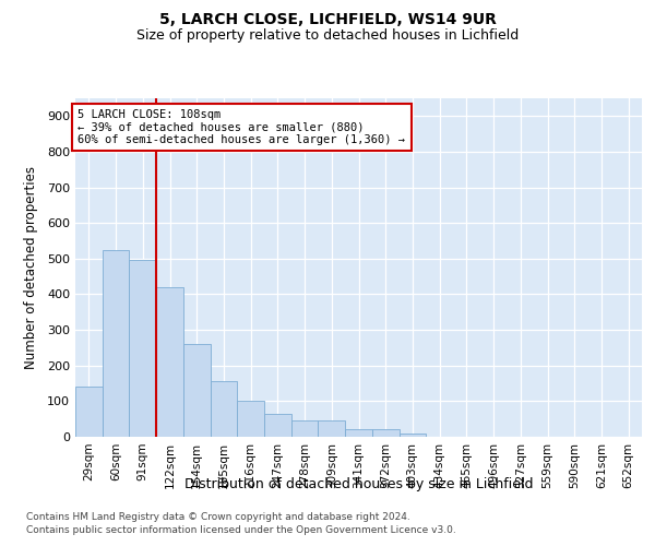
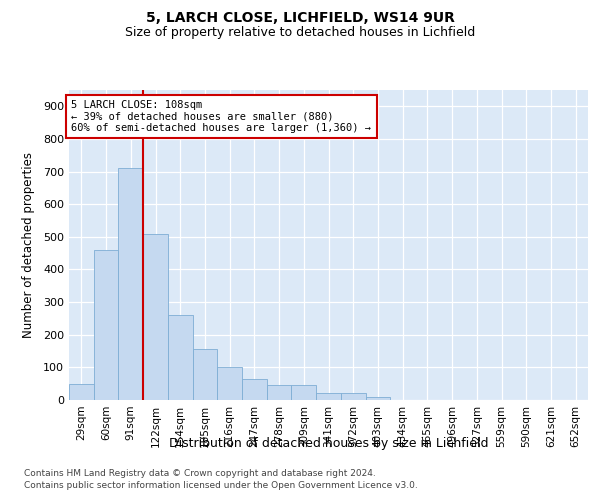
29sqm: 140 -> 50
60sqm: 525 -> 460
91sqm: 495 -> 710
122sqm: 420 -> 510
